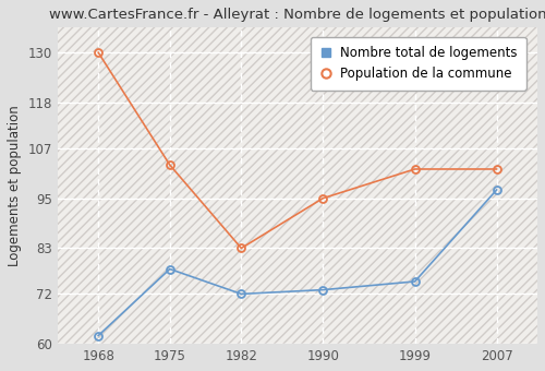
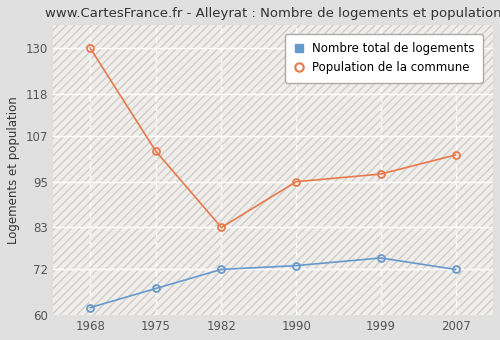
Nombre total de logements/1975: 78 -> 67
Population de la commune/1999: 102 -> 97
Nombre total de logements/2007: 97 -> 72
